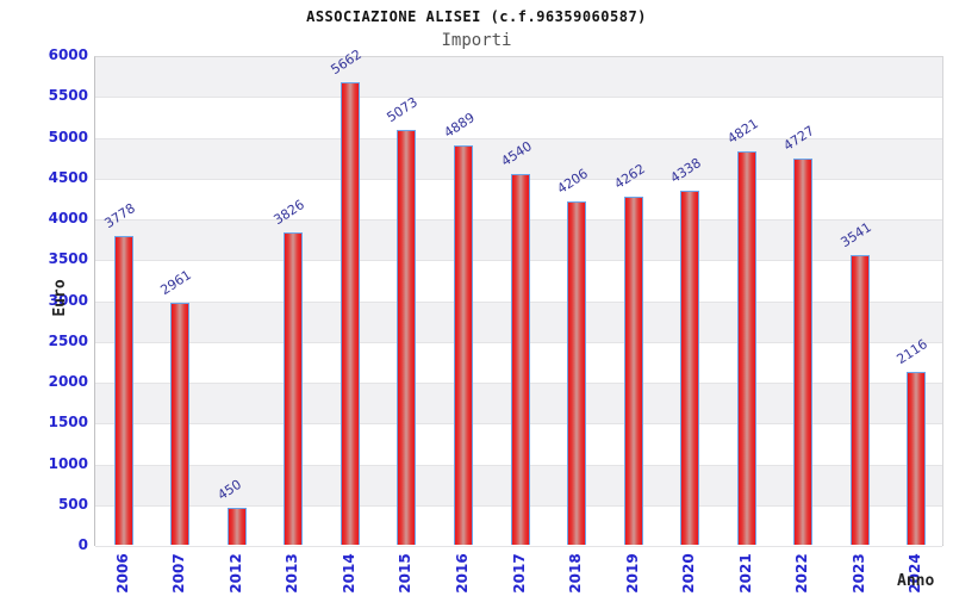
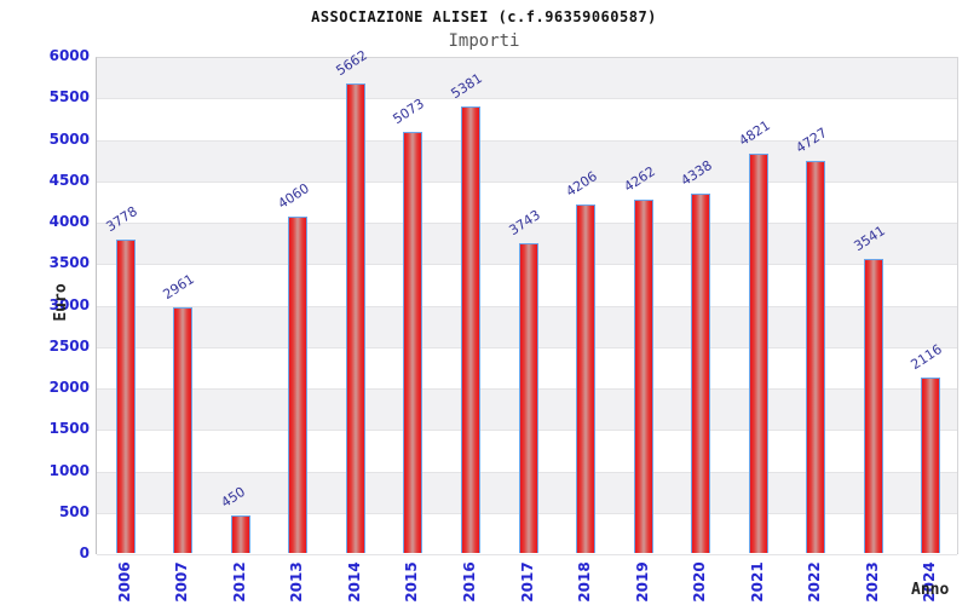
2013: 3826 -> 4060
2016: 4889 -> 5381
2017: 4540 -> 3743
